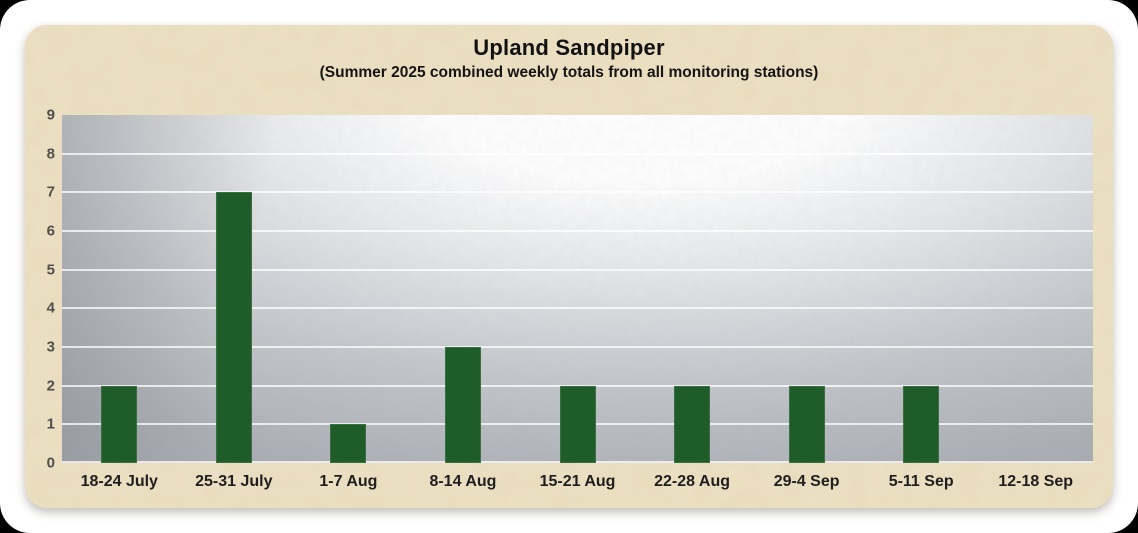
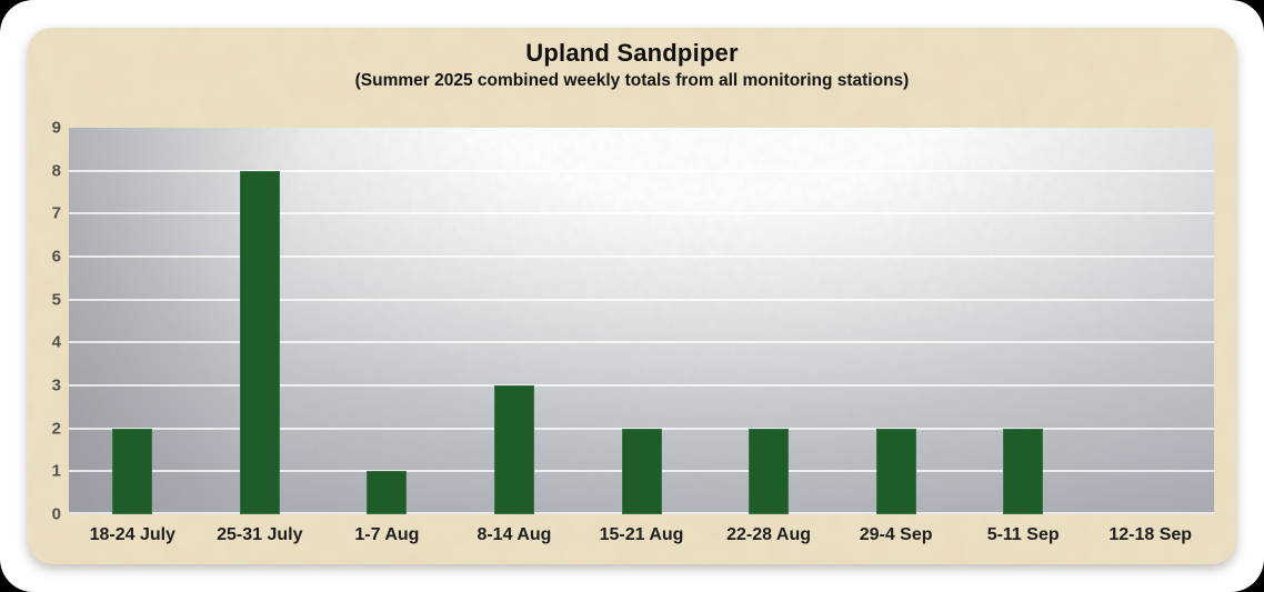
25-31 July: 7 -> 8
